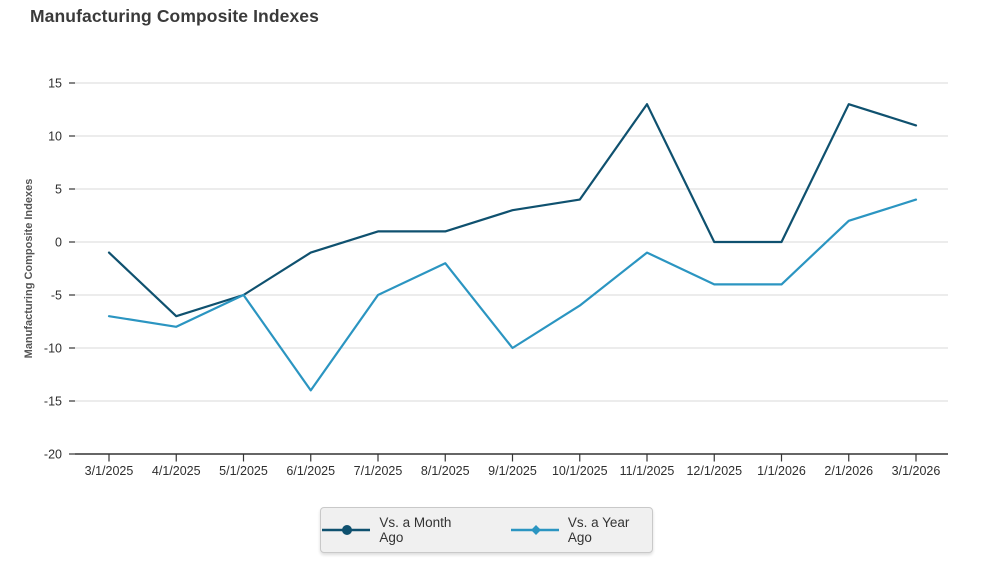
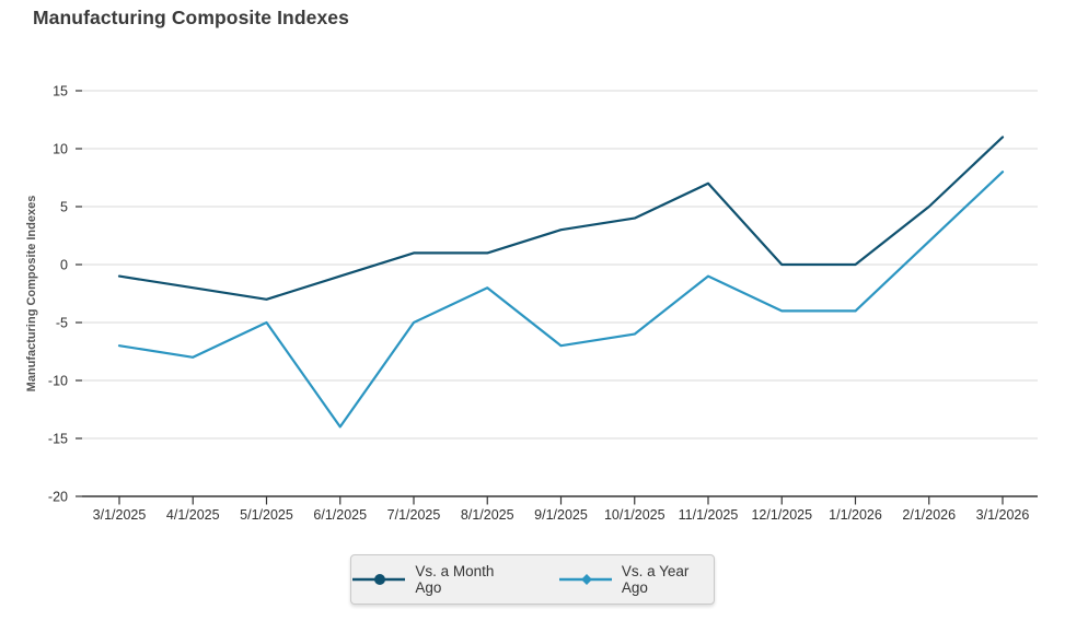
Vs. a Month Ago/4/1/2025: -7 -> -2
Vs. a Month Ago/5/1/2025: -5 -> -3
Vs. a Year Ago/9/1/2025: -10 -> -7
Vs. a Month Ago/11/1/2025: 13 -> 7
Vs. a Month Ago/2/1/2026: 13 -> 5
Vs. a Year Ago/3/1/2026: 4 -> 8
